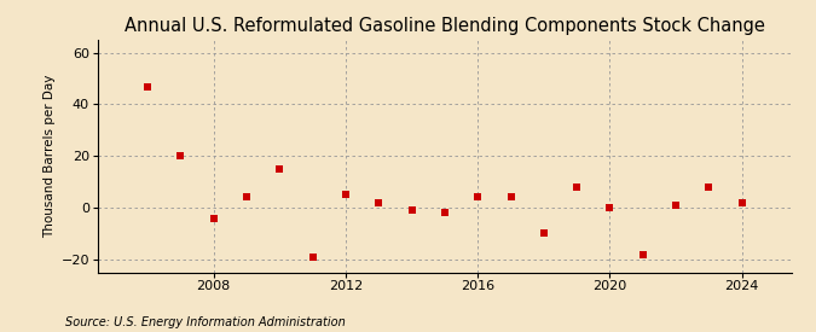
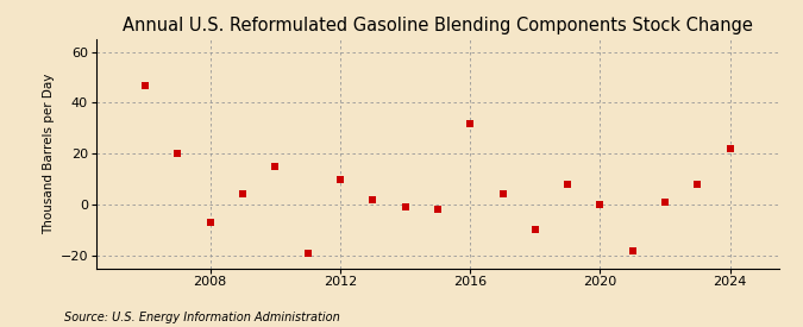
2008: -4 -> -7
2012: 5 -> 10
2016: 4 -> 32
2024: 2 -> 22
